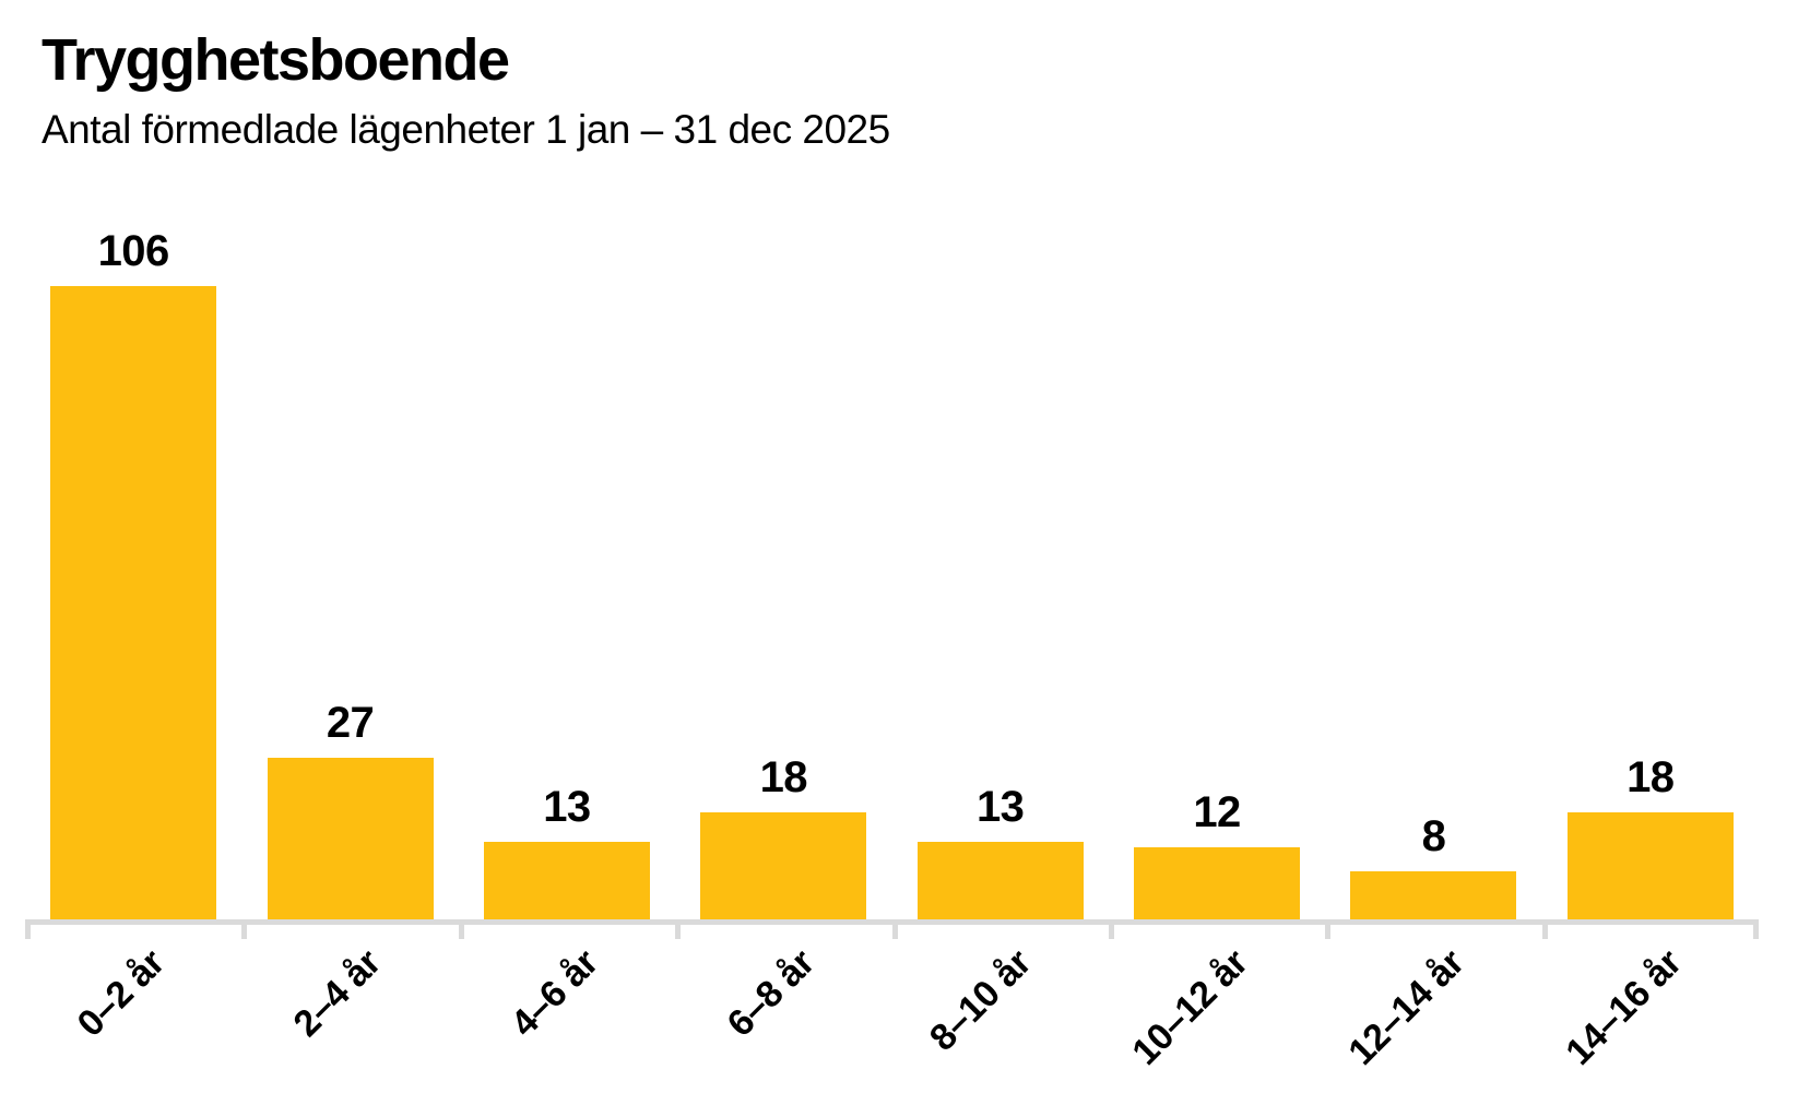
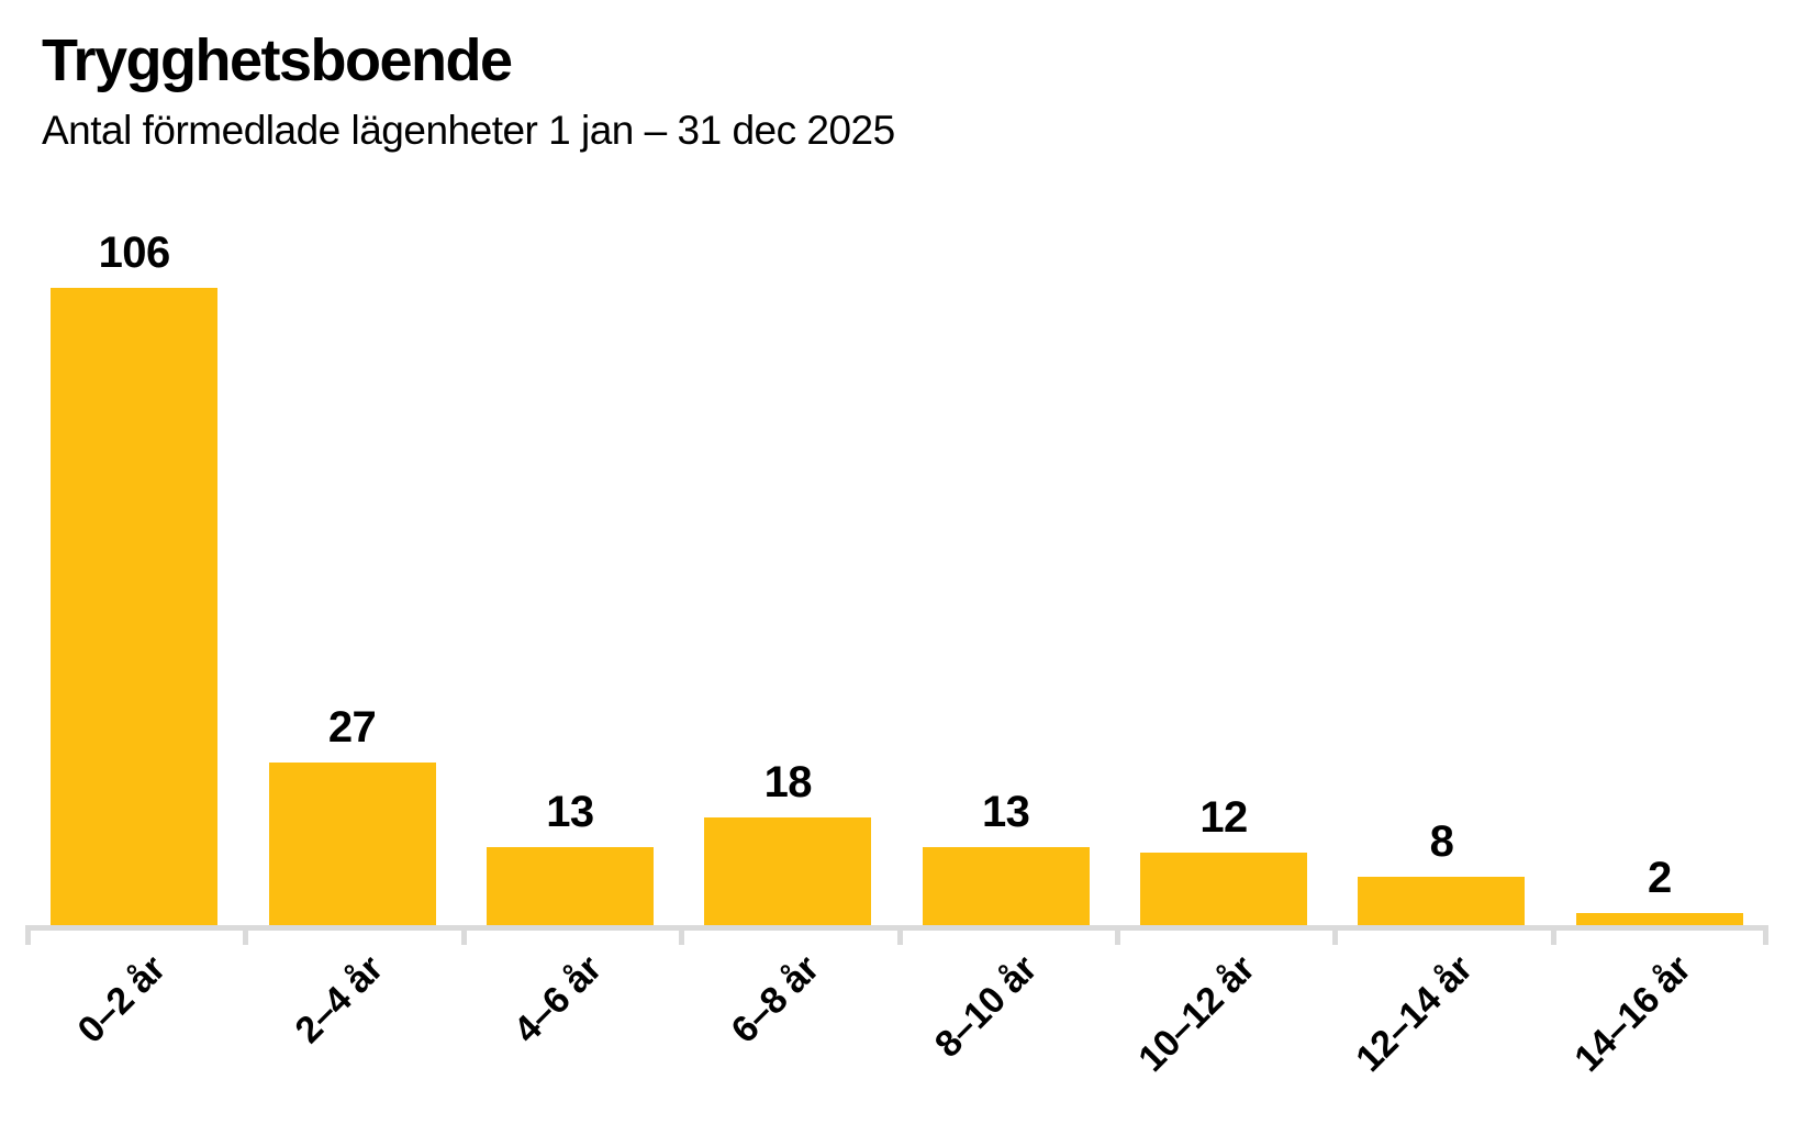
14–16 år: 18 -> 2
